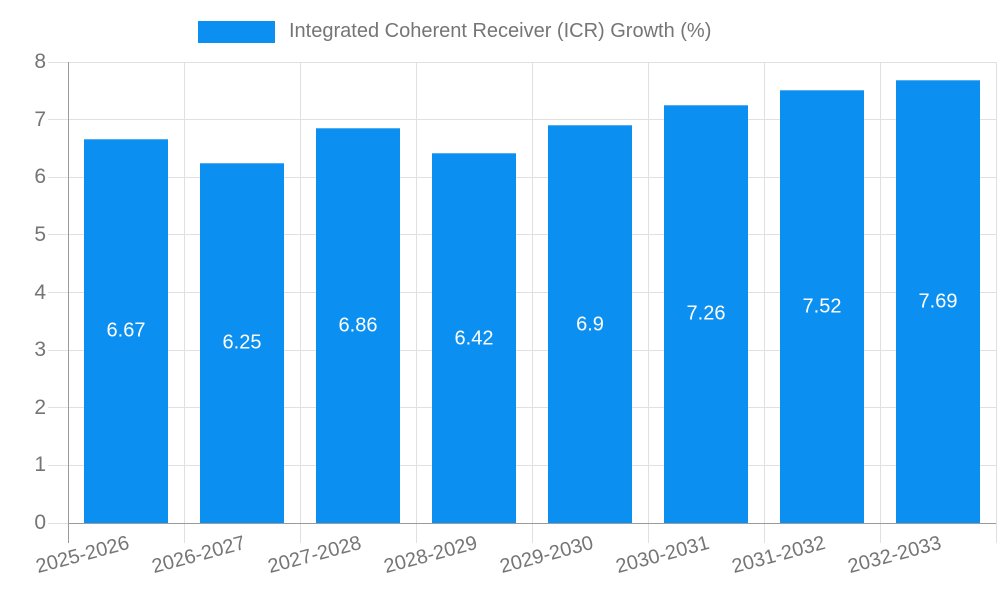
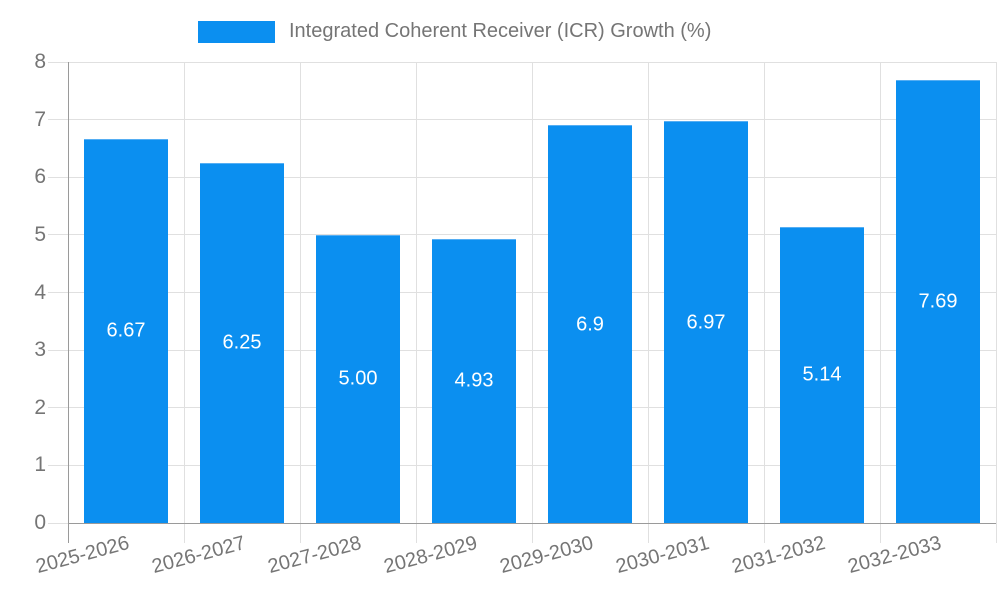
2027-2028: 6.86 -> 5.00
2028-2029: 6.42 -> 4.93
2030-2031: 7.26 -> 6.97
2031-2032: 7.52 -> 5.14
